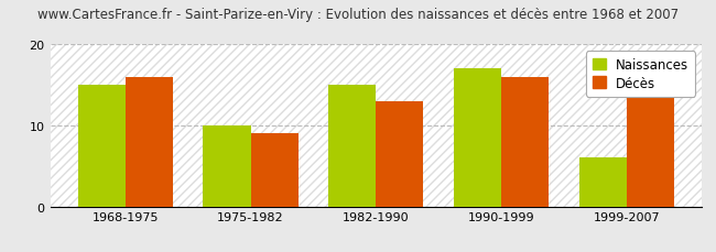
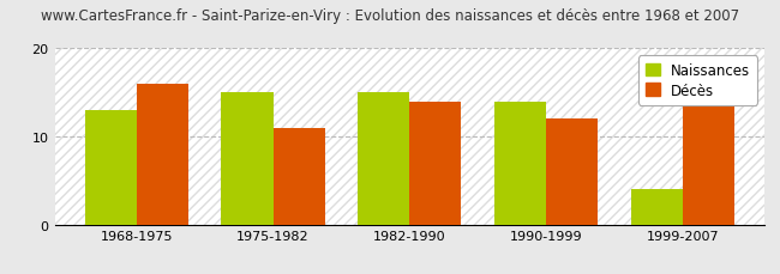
Naissances/1968-1975: 15 -> 13
Naissances/1975-1982: 10 -> 15
Décès/1975-1982: 9 -> 11
Décès/1982-1990: 13 -> 14
Naissances/1990-1999: 17 -> 14
Décès/1990-1999: 16 -> 12
Naissances/1999-2007: 6 -> 4
